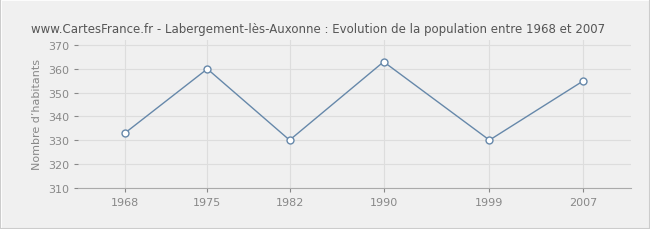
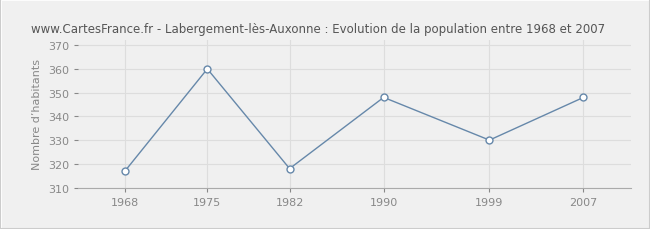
1968: 333 -> 317
1982: 330 -> 318
1990: 363 -> 348
2007: 355 -> 348
